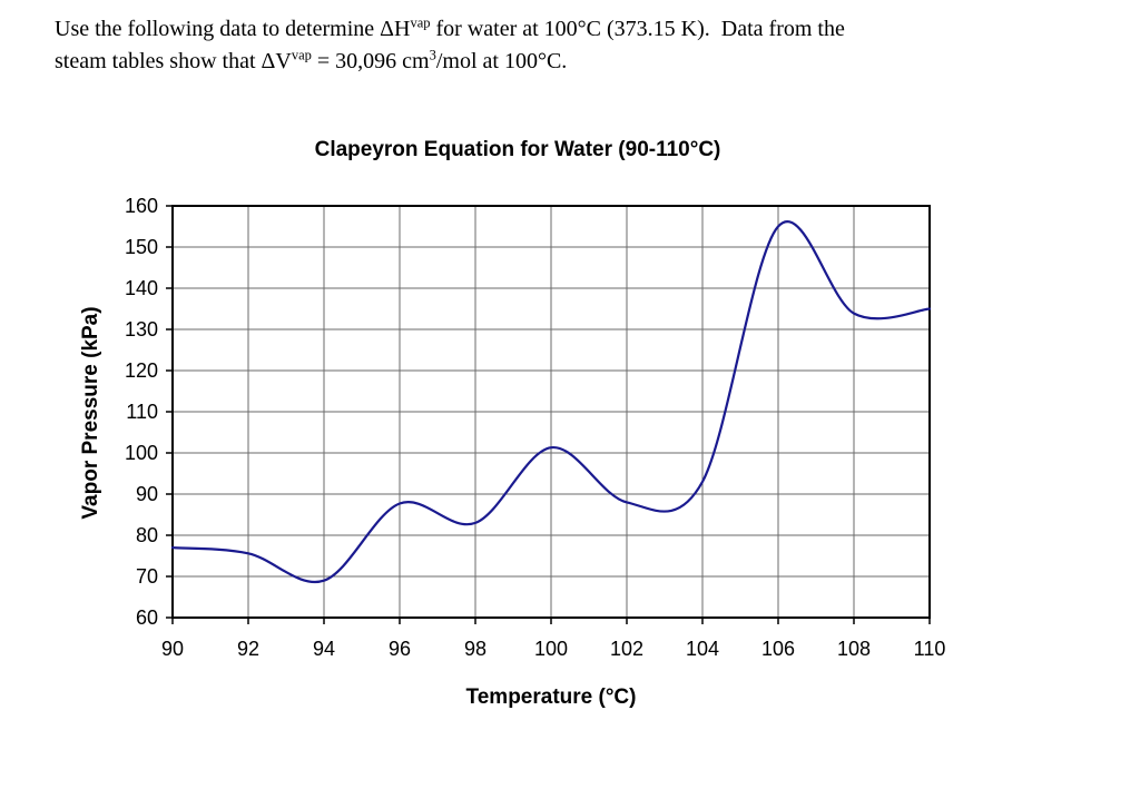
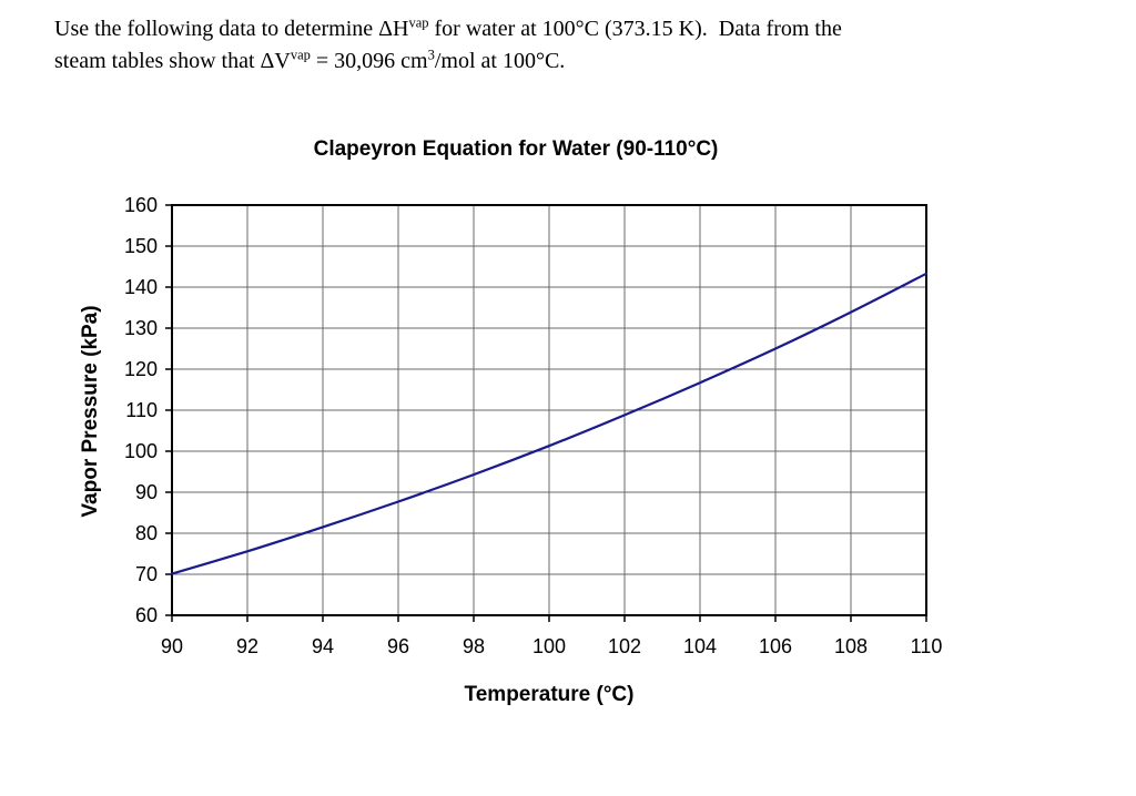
90: 77 -> 70
94: 69 -> 82
98: 83 -> 94
102: 88 -> 109
104: 93 -> 117
106: 155 -> 125
110: 135 -> 143
